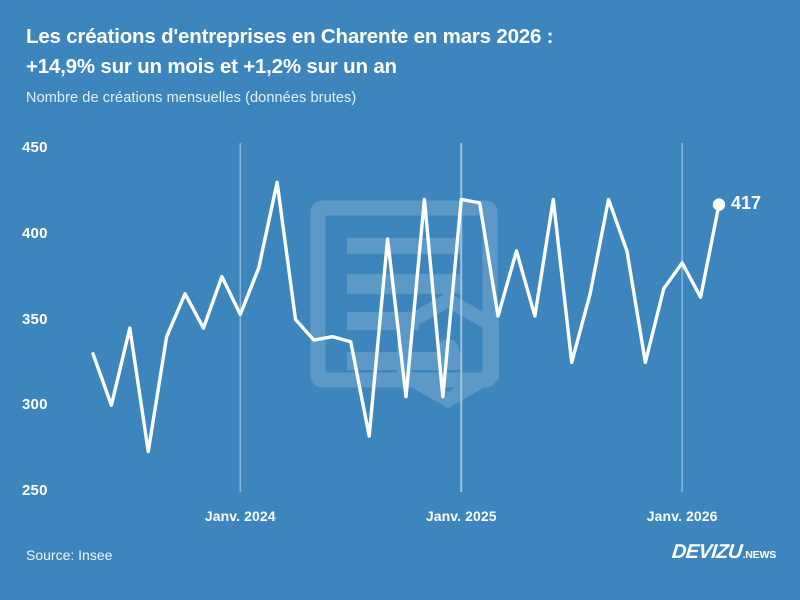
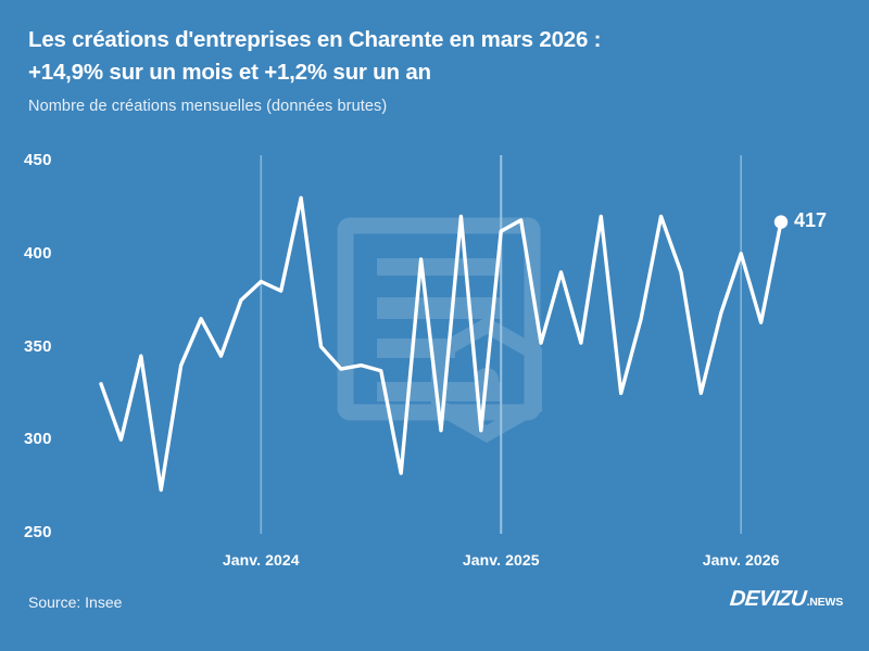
Janv. 2024: 353 -> 385
Janv. 2025: 420 -> 412
Janv. 2026: 383 -> 400
